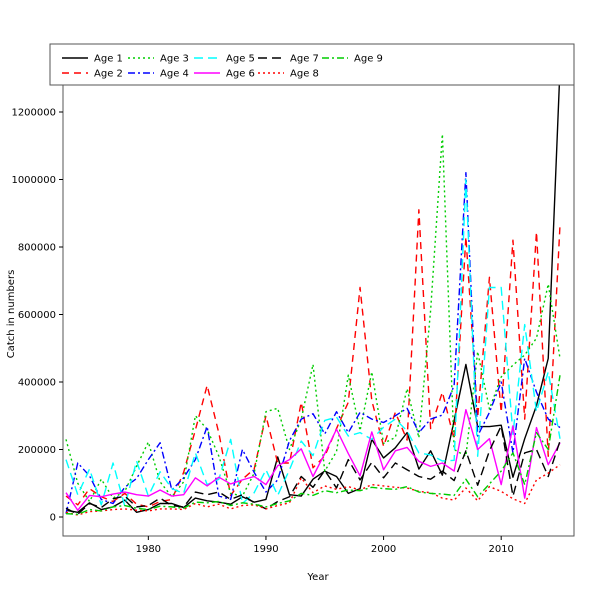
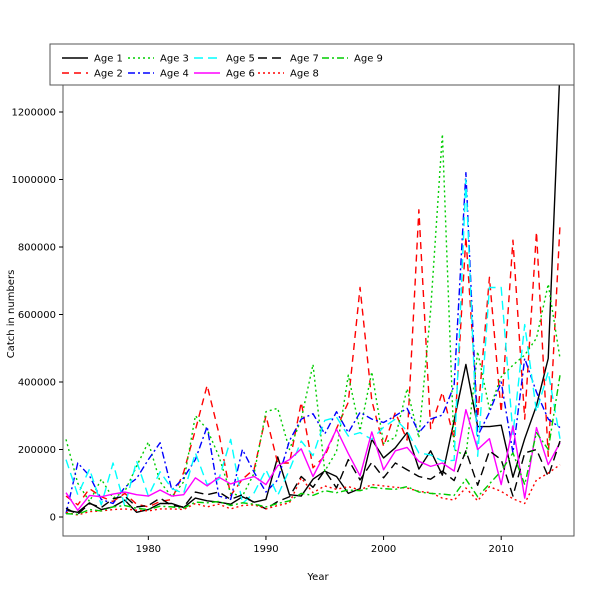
Age 7/2010: 270000 -> 170000
